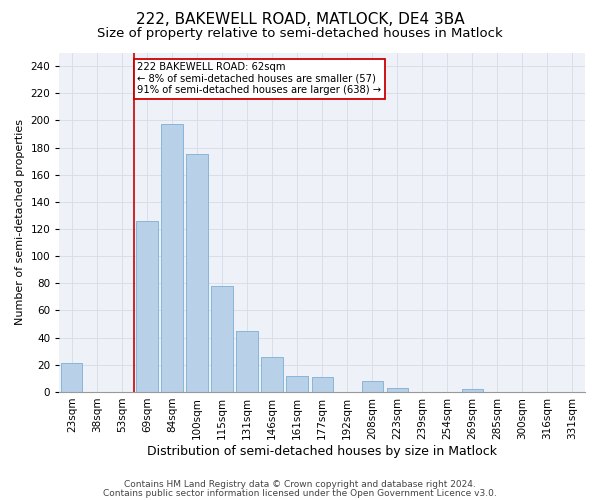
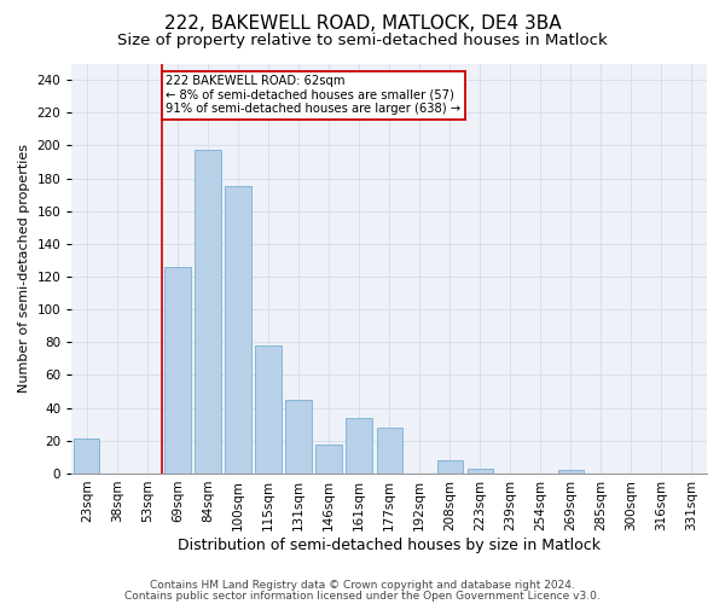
146sqm: 26 -> 18
161sqm: 12 -> 34
177sqm: 11 -> 28
